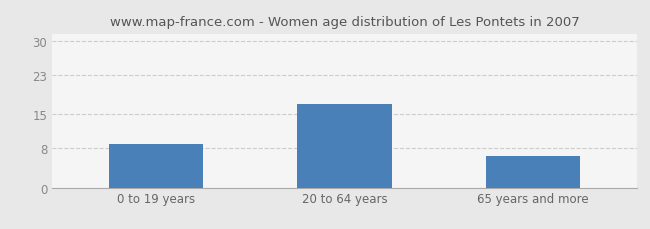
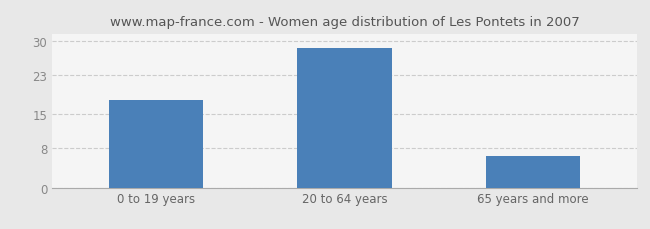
0 to 19 years: 9.0 -> 18.0
20 to 64 years: 17.0 -> 28.5
